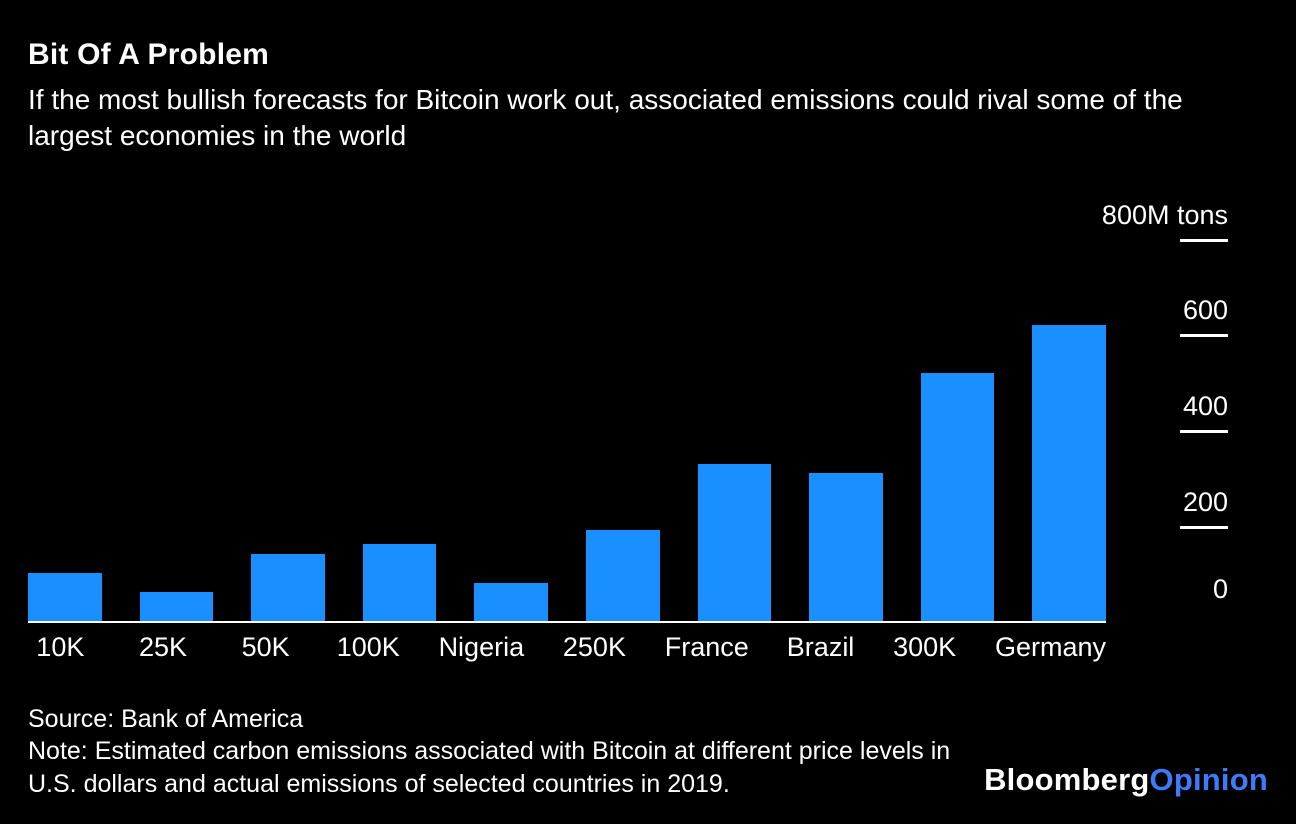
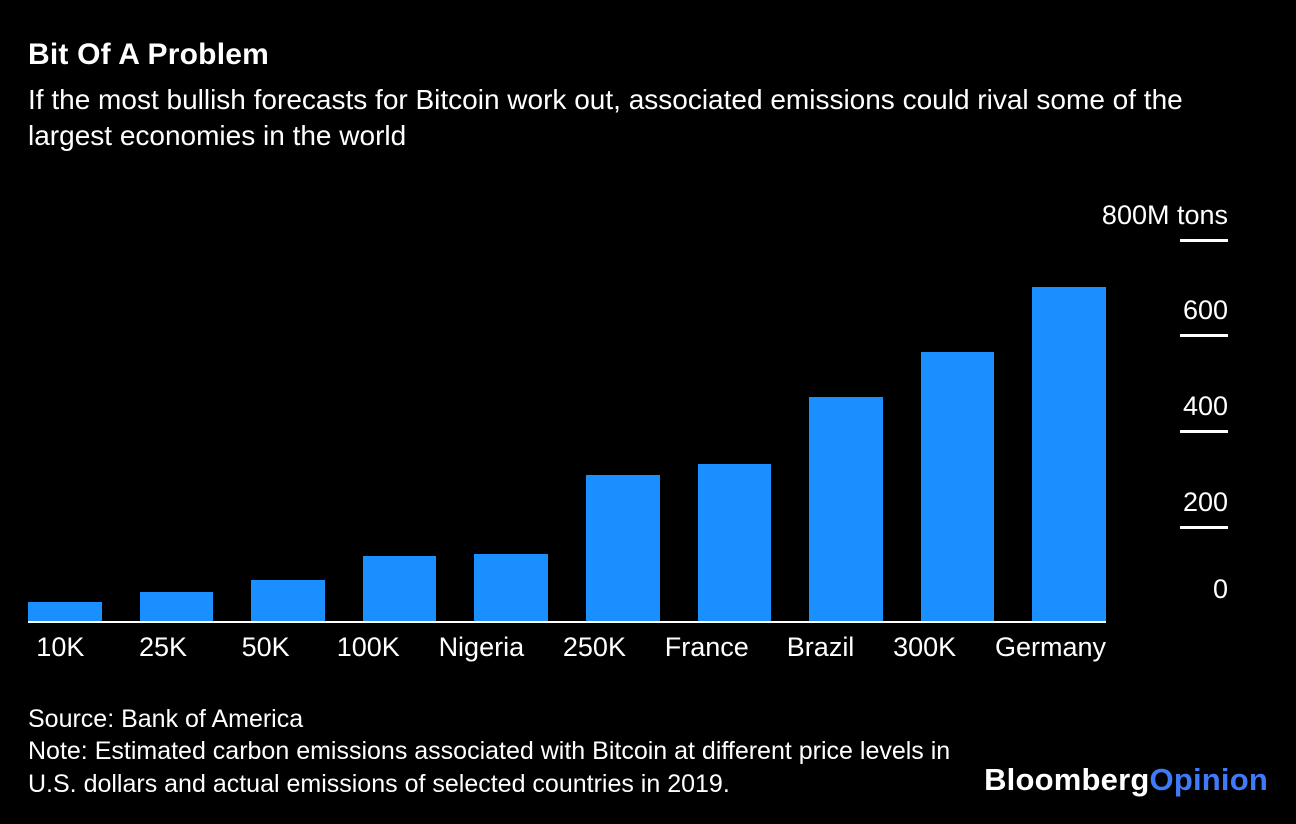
10K: 100 -> 40
50K: 140 -> 80
100K: 160 -> 140
Nigeria: 80 -> 140
250K: 190 -> 300
Brazil: 310 -> 470
300K: 520 -> 560
Germany: 620 -> 700
